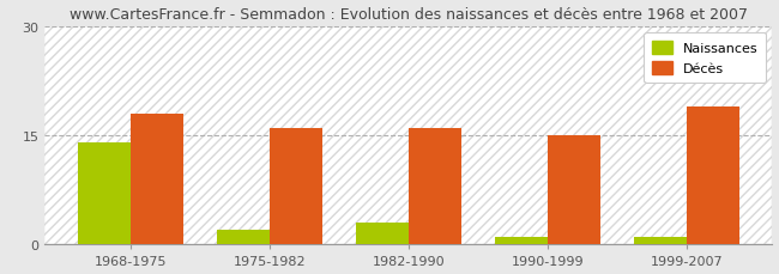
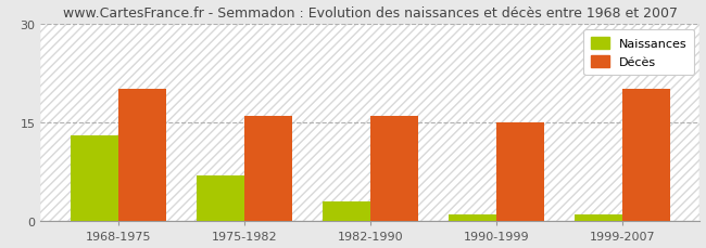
Naissances/1968-1975: 14 -> 13
Décès/1968-1975: 18 -> 20
Naissances/1975-1982: 2 -> 7
Décès/1999-2007: 19 -> 20
